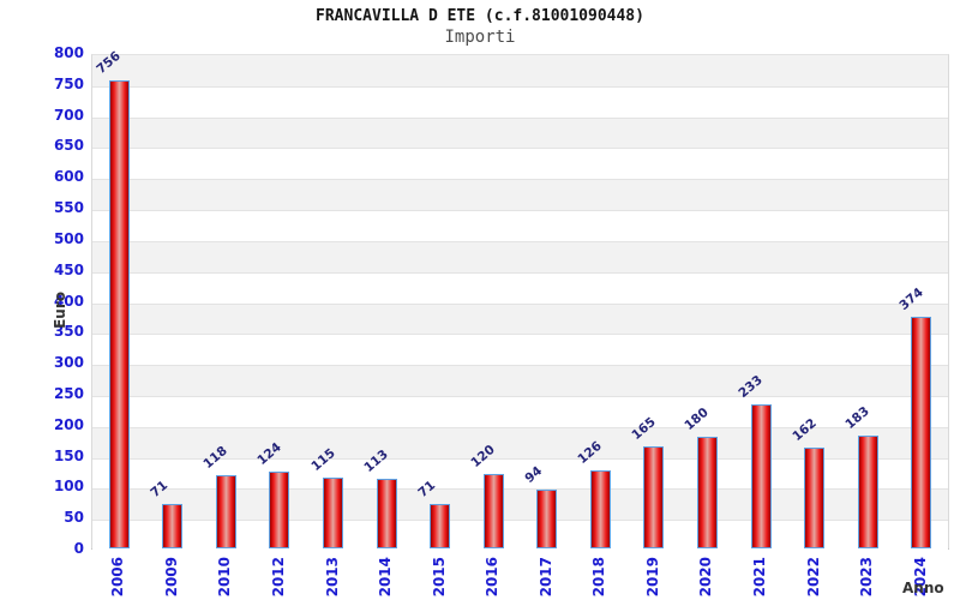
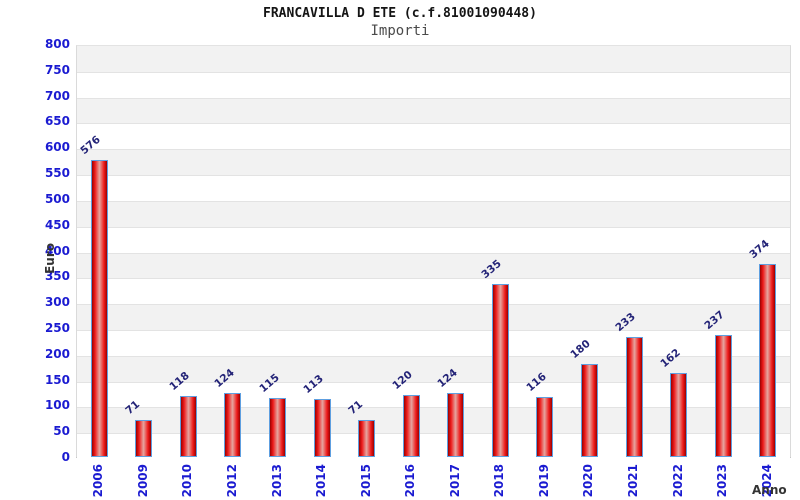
2006: 756 -> 576
2017: 94 -> 124
2018: 126 -> 335
2019: 165 -> 116
2023: 183 -> 237
